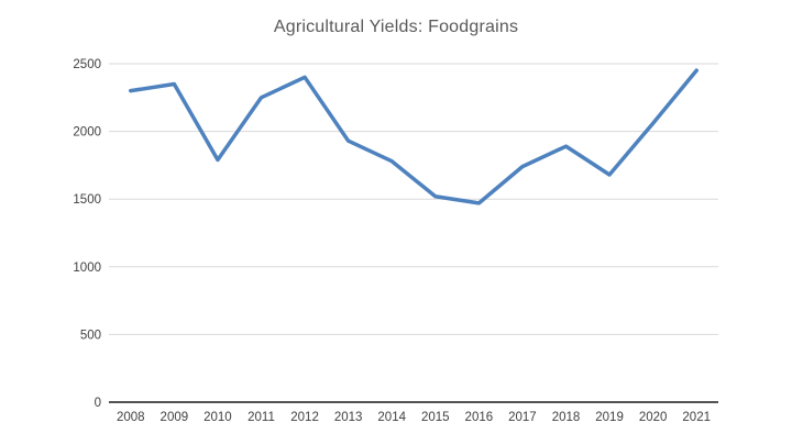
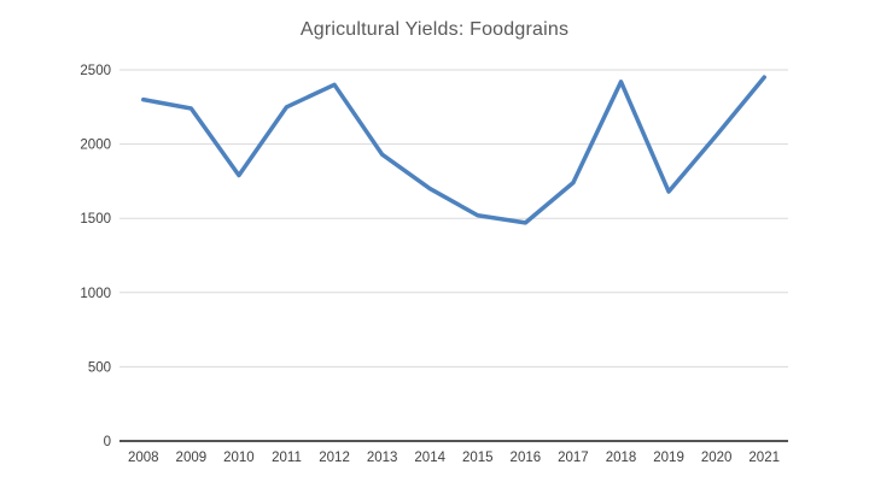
2009: 2350 -> 2240
2014: 1780 -> 1700
2018: 1890 -> 2420
